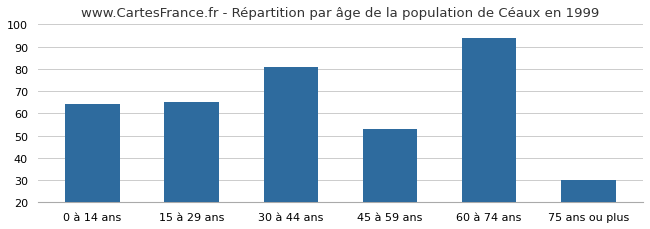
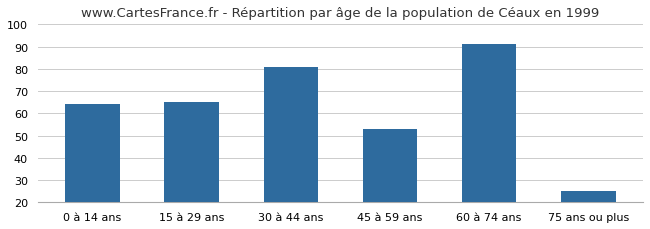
60 à 74 ans: 94 -> 91
75 ans ou plus: 30 -> 25
